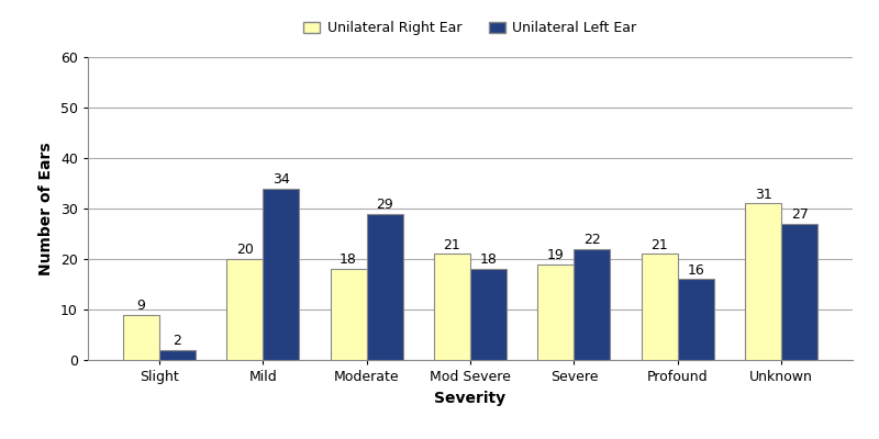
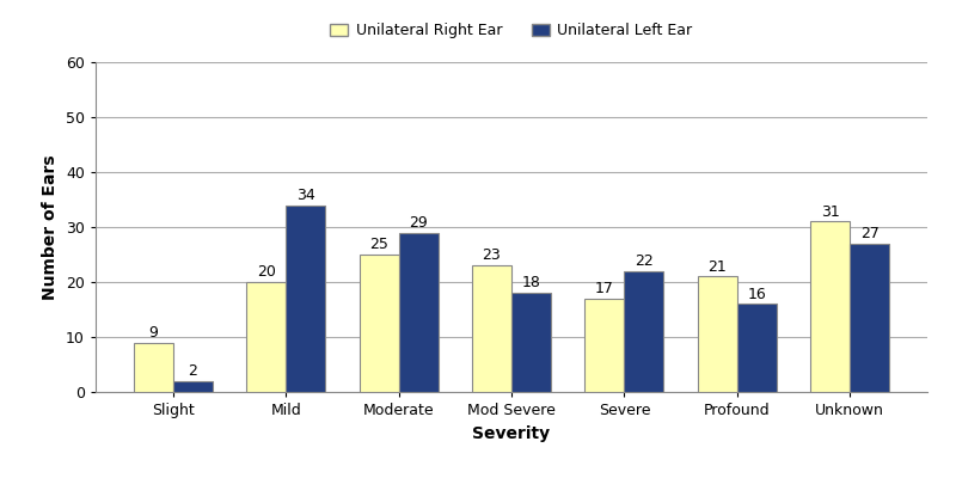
Unilateral Right Ear/Moderate: 18 -> 25
Unilateral Right Ear/Mod Severe: 21 -> 23
Unilateral Right Ear/Severe: 19 -> 17
